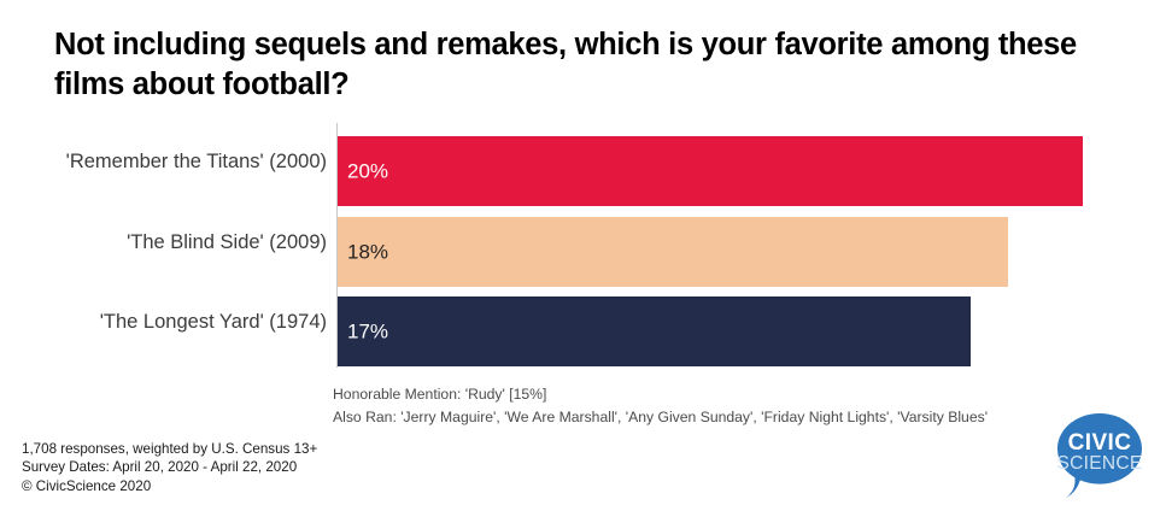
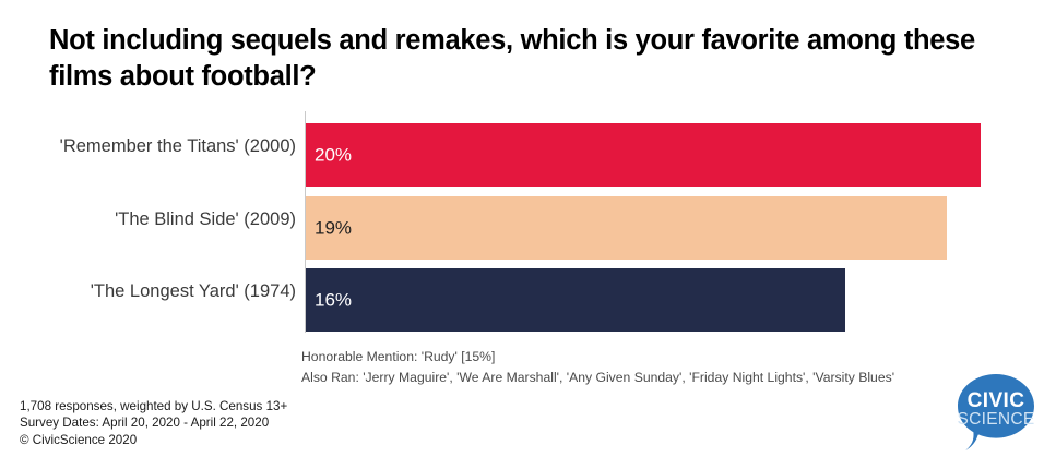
'The Blind Side' (2009): 18% -> 19%
'The Longest Yard' (1974): 17% -> 16%
